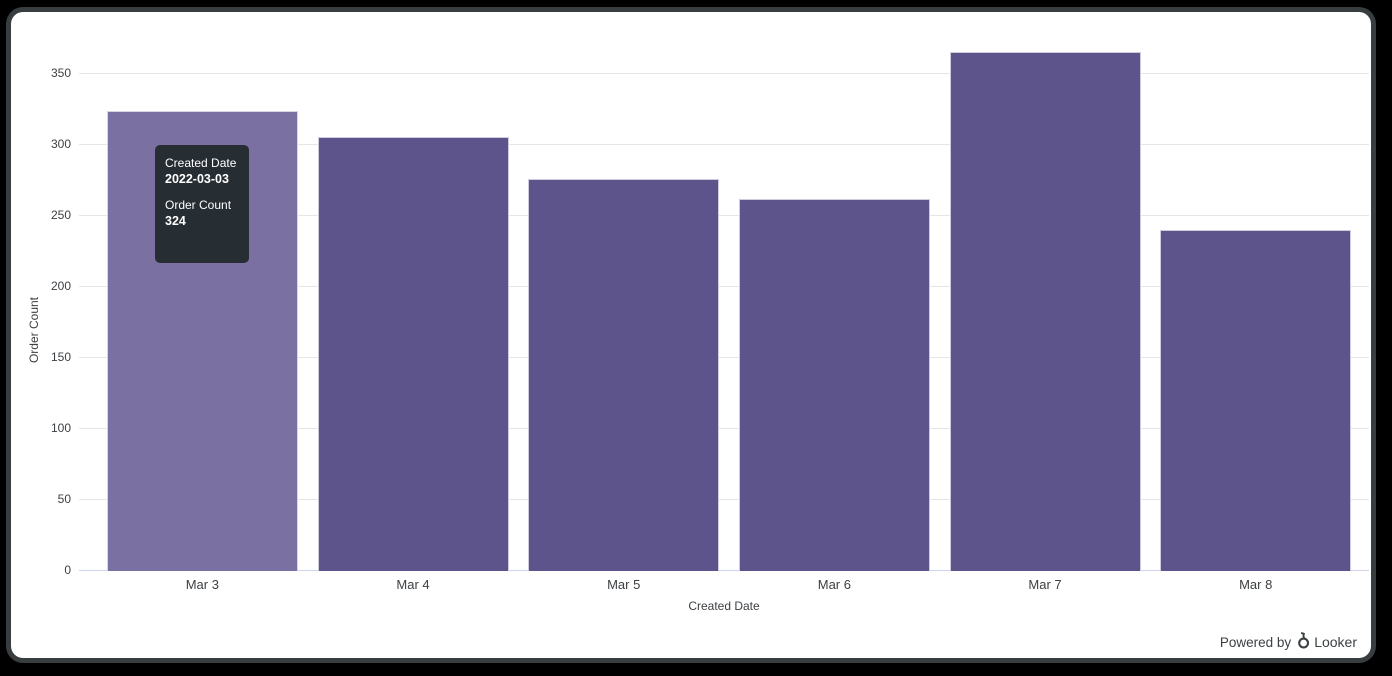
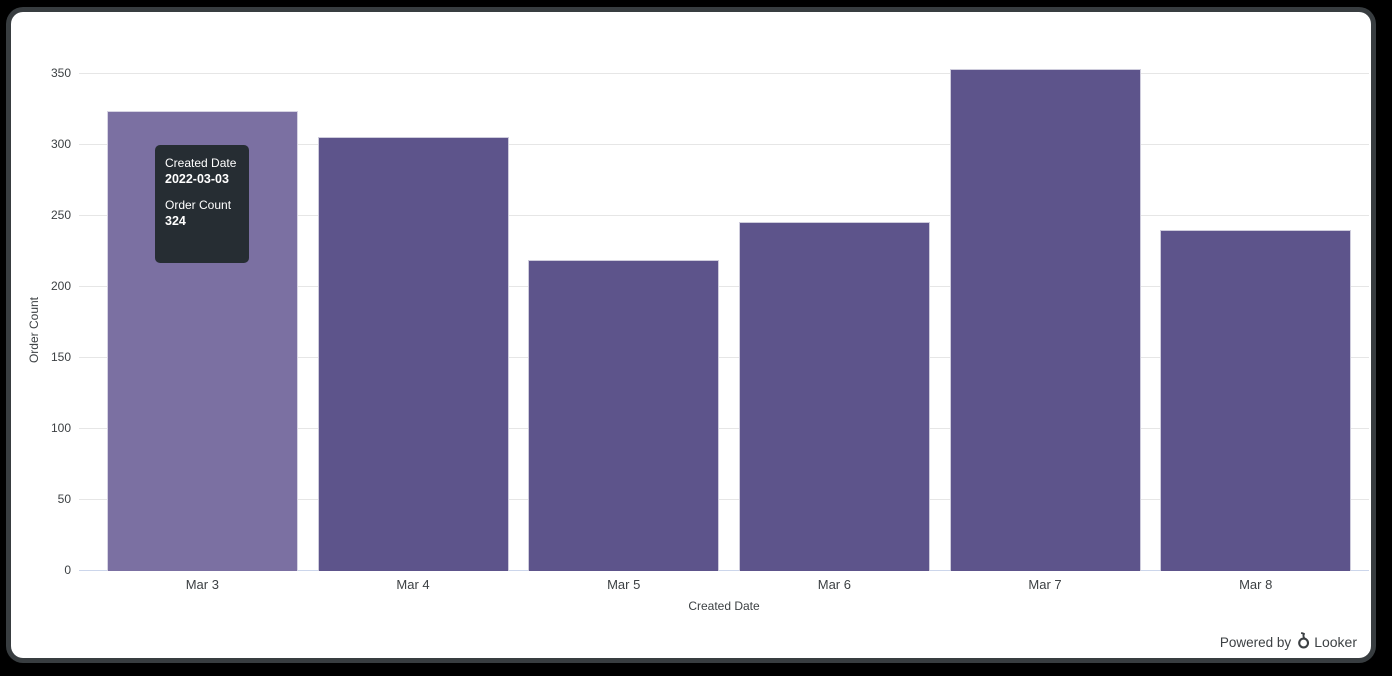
Mar 5: 276 -> 219
Mar 6: 262 -> 246
Mar 7: 366 -> 354
